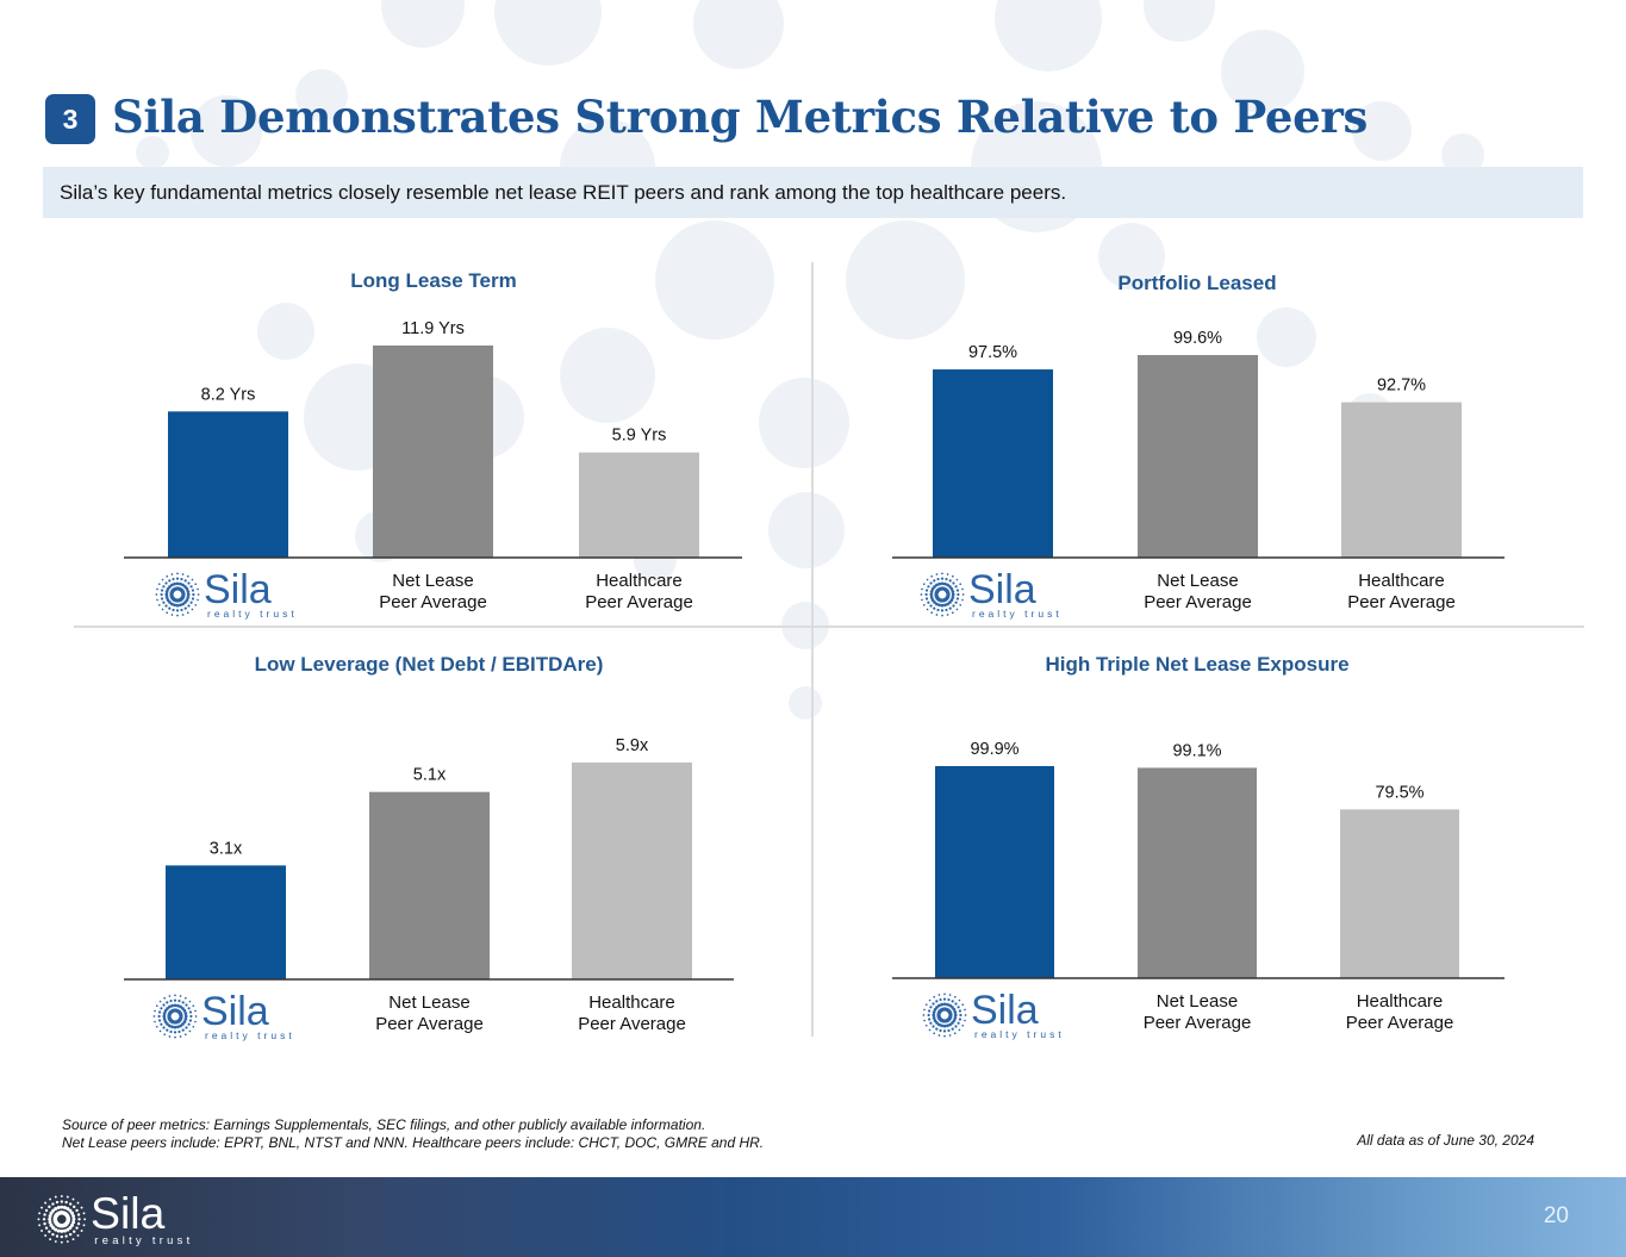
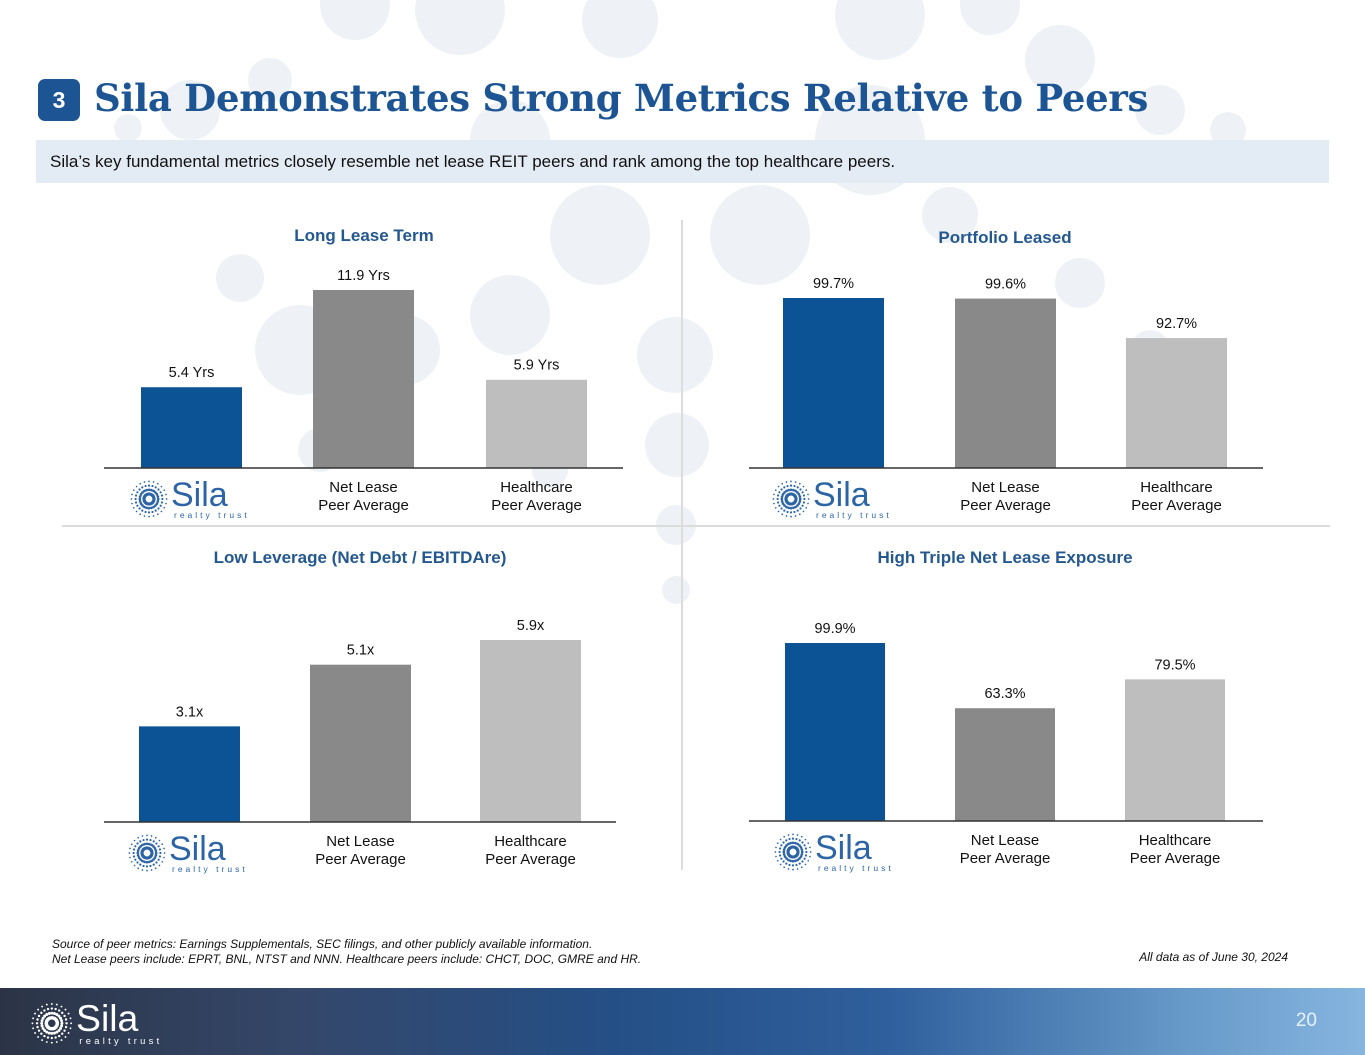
Long Lease Term/Sila: 8.2 -> 5.4
Portfolio Leased/Sila: 97.5% -> 99.7%
High Triple Net Lease Exposure/Net Lease Peer Average: 99.1% -> 63.3%
